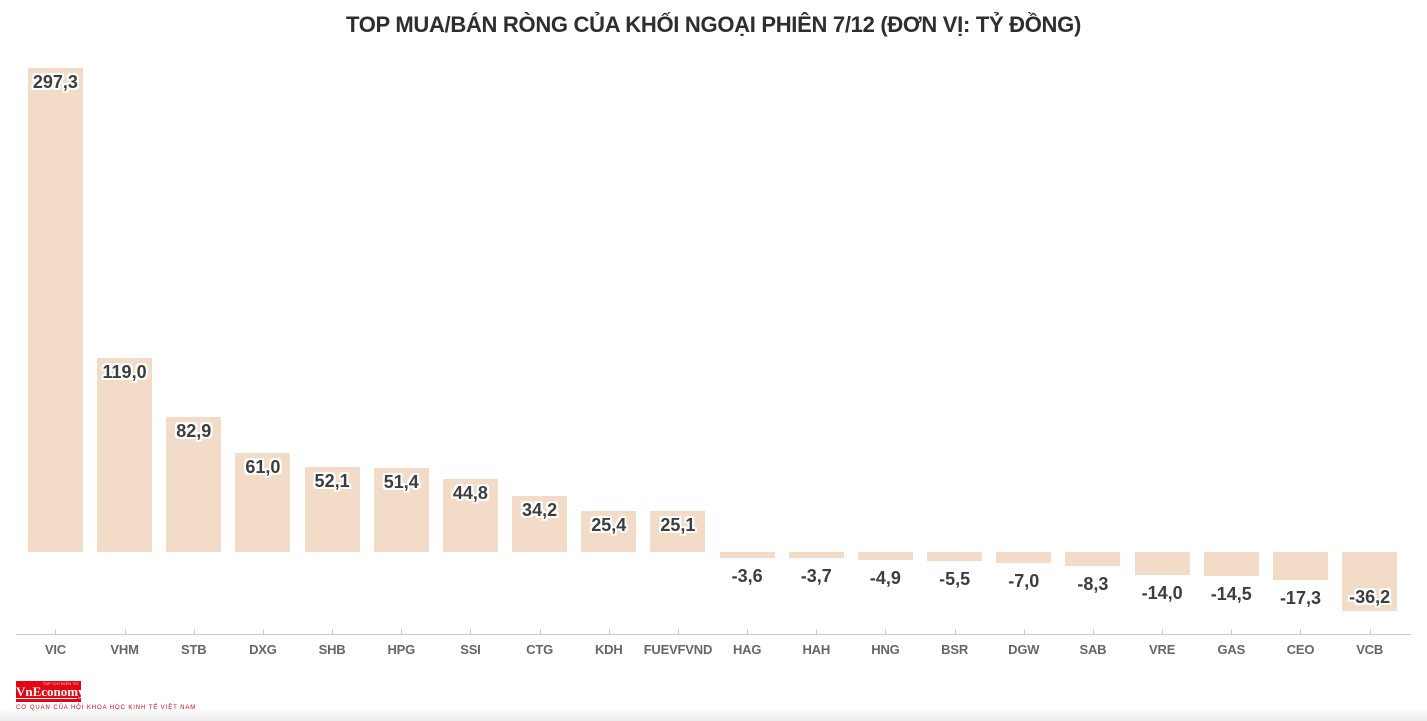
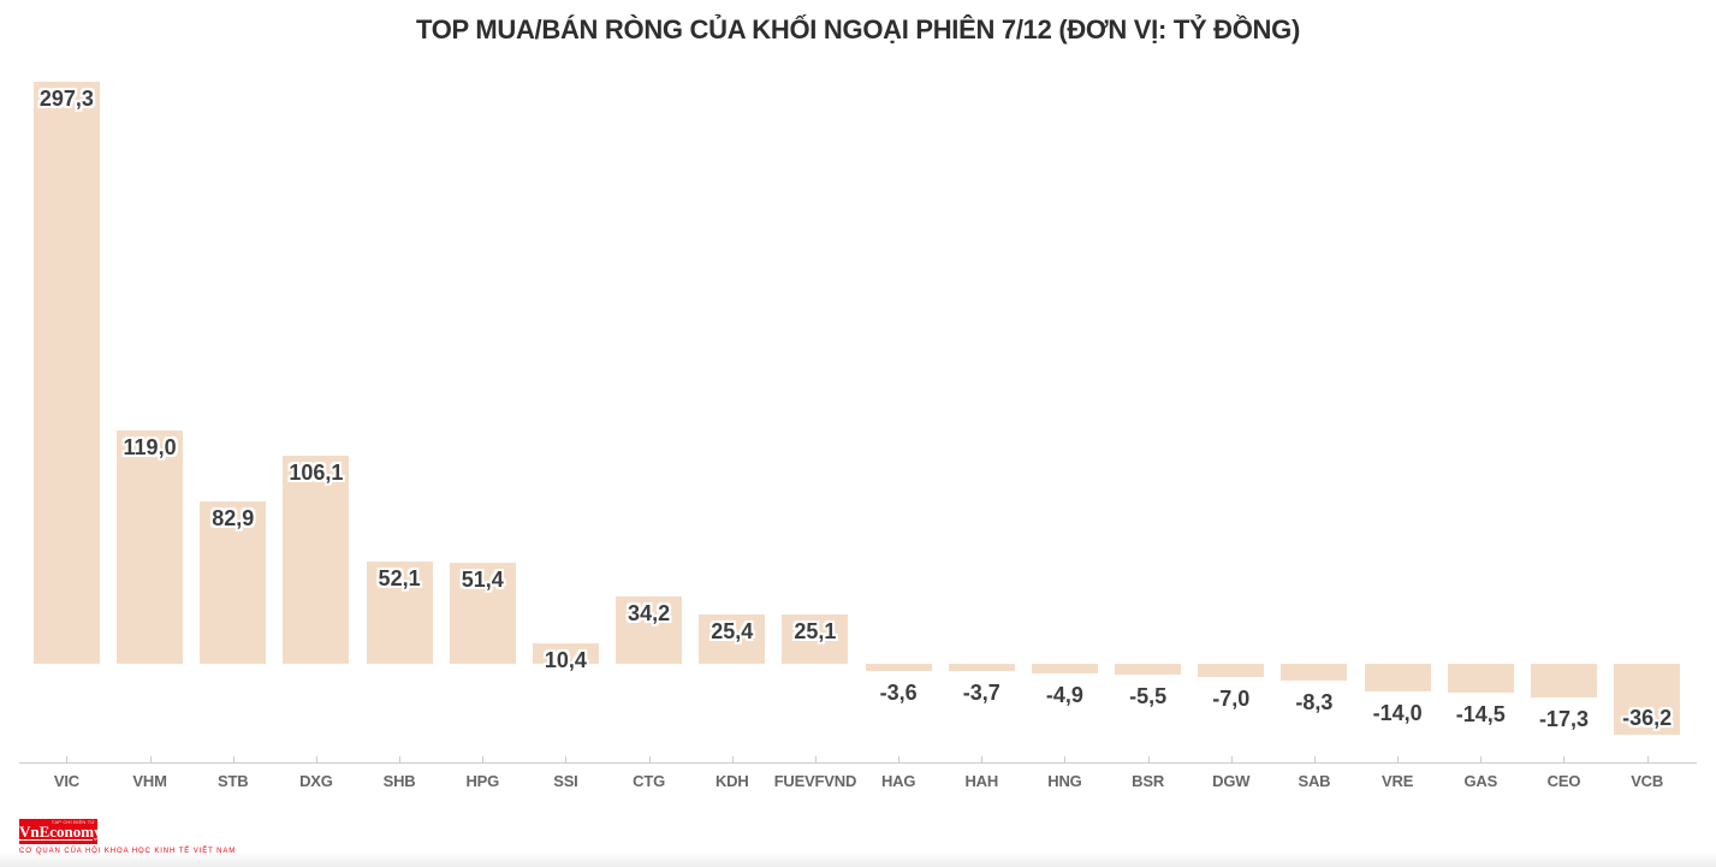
DXG: 61,0 -> 106,1
SSI: 44,8 -> 10,4
